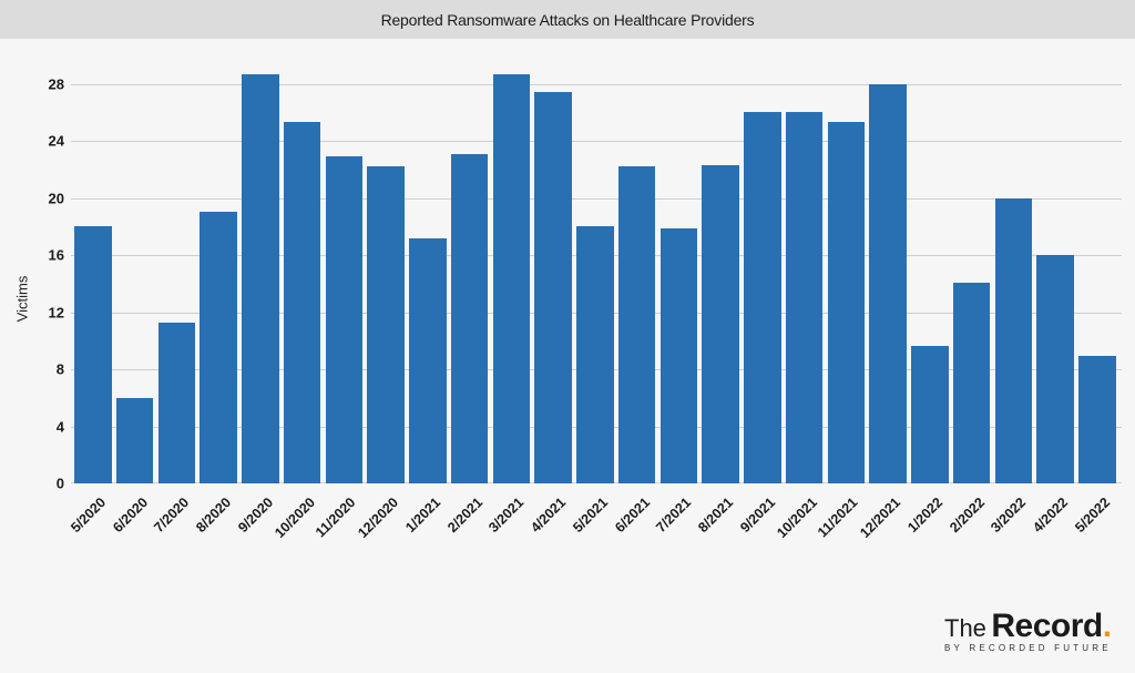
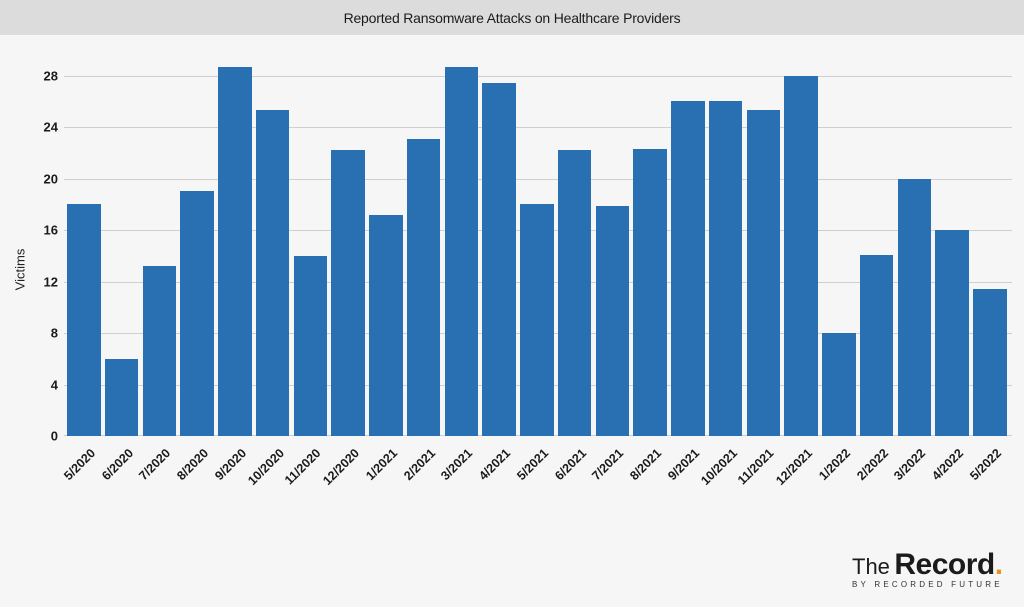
7/2020: 11.3 -> 13.2
11/2020: 22.9 -> 14.0
1/2022: 9.6 -> 8.0
5/2022: 8.9 -> 11.4
